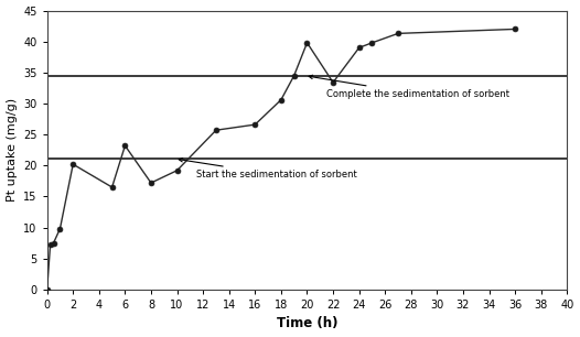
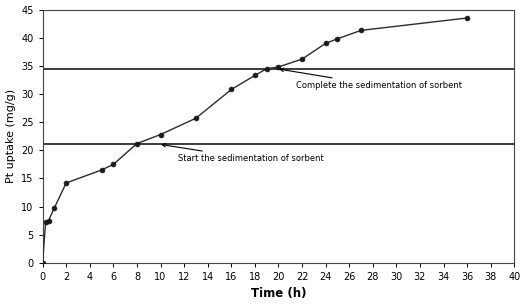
2: 20.2 -> 14.2
6: 23.2 -> 17.5
8: 17.2 -> 21.2
10: 19.2 -> 22.8
16: 26.6 -> 30.8
18: 30.6 -> 33.3
20: 39.8 -> 34.8
22: 33.4 -> 36.2
36: 42.0 -> 43.5
